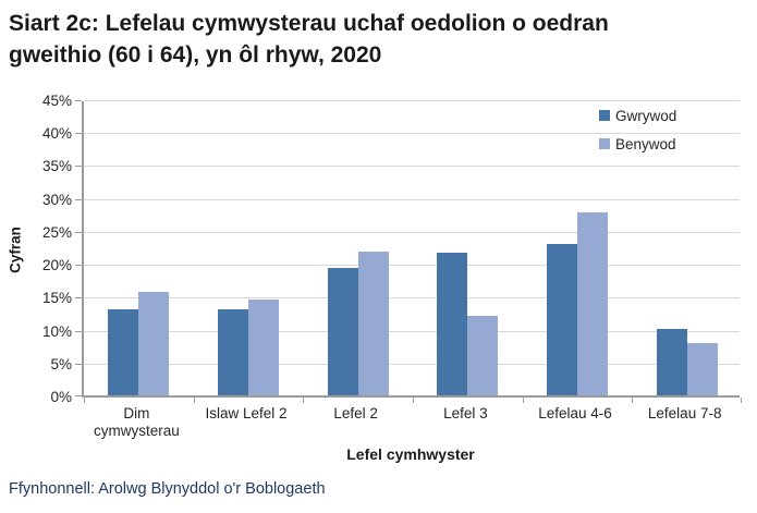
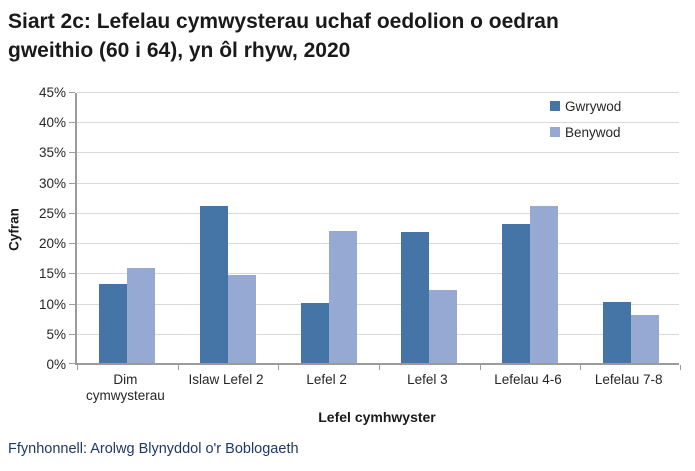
Gwrywod/Islaw Lefel 2: 13% -> 26%
Gwrywod/Lefel 2: 19% -> 10%
Benywod/Lefelau 4-6: 28% -> 26%
